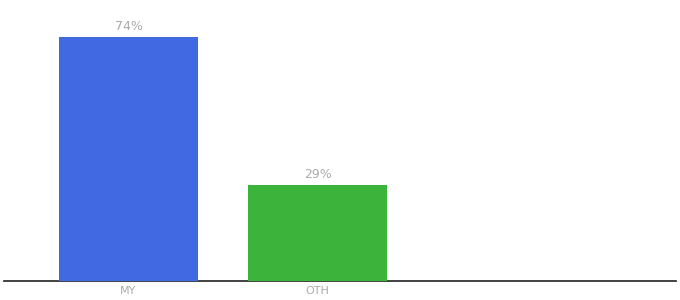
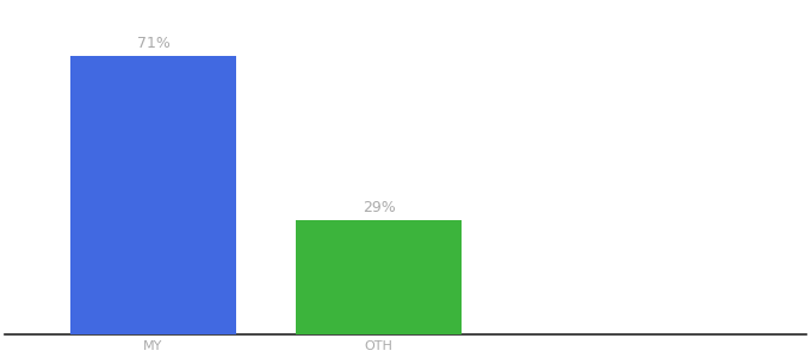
MY: 74% -> 71%
